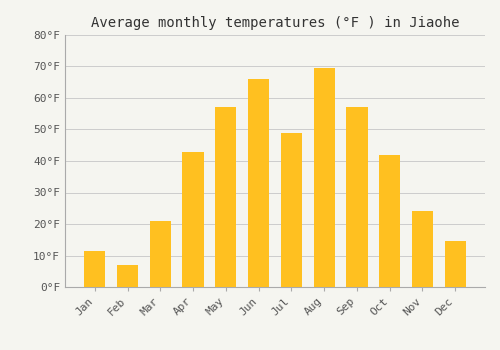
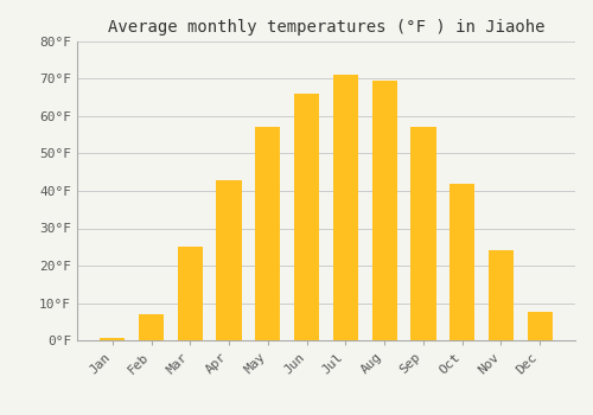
Jan: 11.5°F -> 0.5°F
Mar: 21.0°F -> 25.0°F
Jul: 49.0°F -> 71.0°F
Dec: 14.5°F -> 7.5°F
